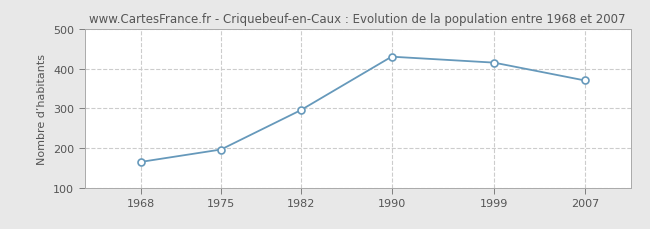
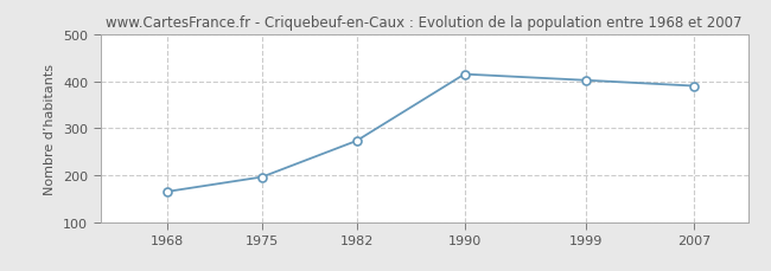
1982: 295 -> 273
1990: 430 -> 415
1999: 415 -> 402
2007: 370 -> 390
